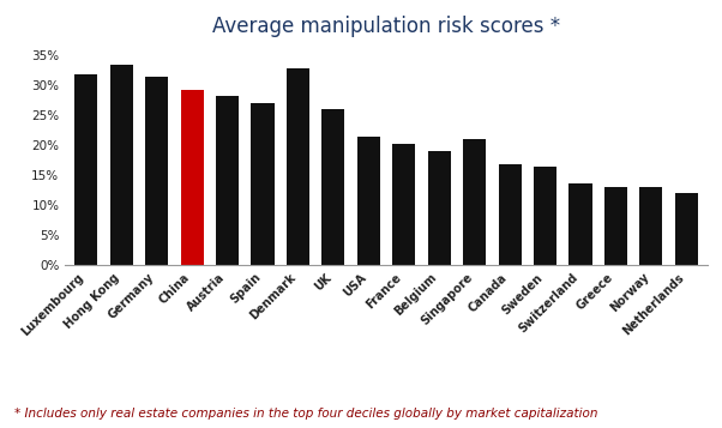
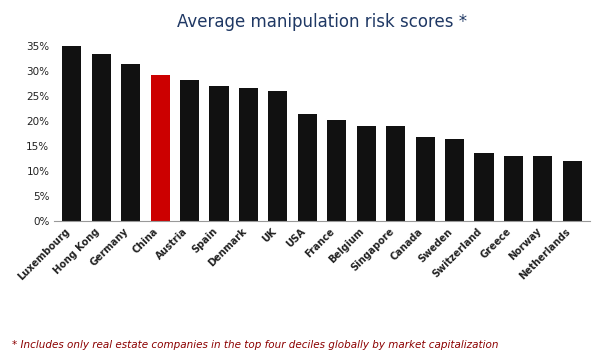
Luxembourg: 31.8% -> 35.0%
Denmark: 32.8% -> 26.6%
Singapore: 21.0% -> 19.0%
